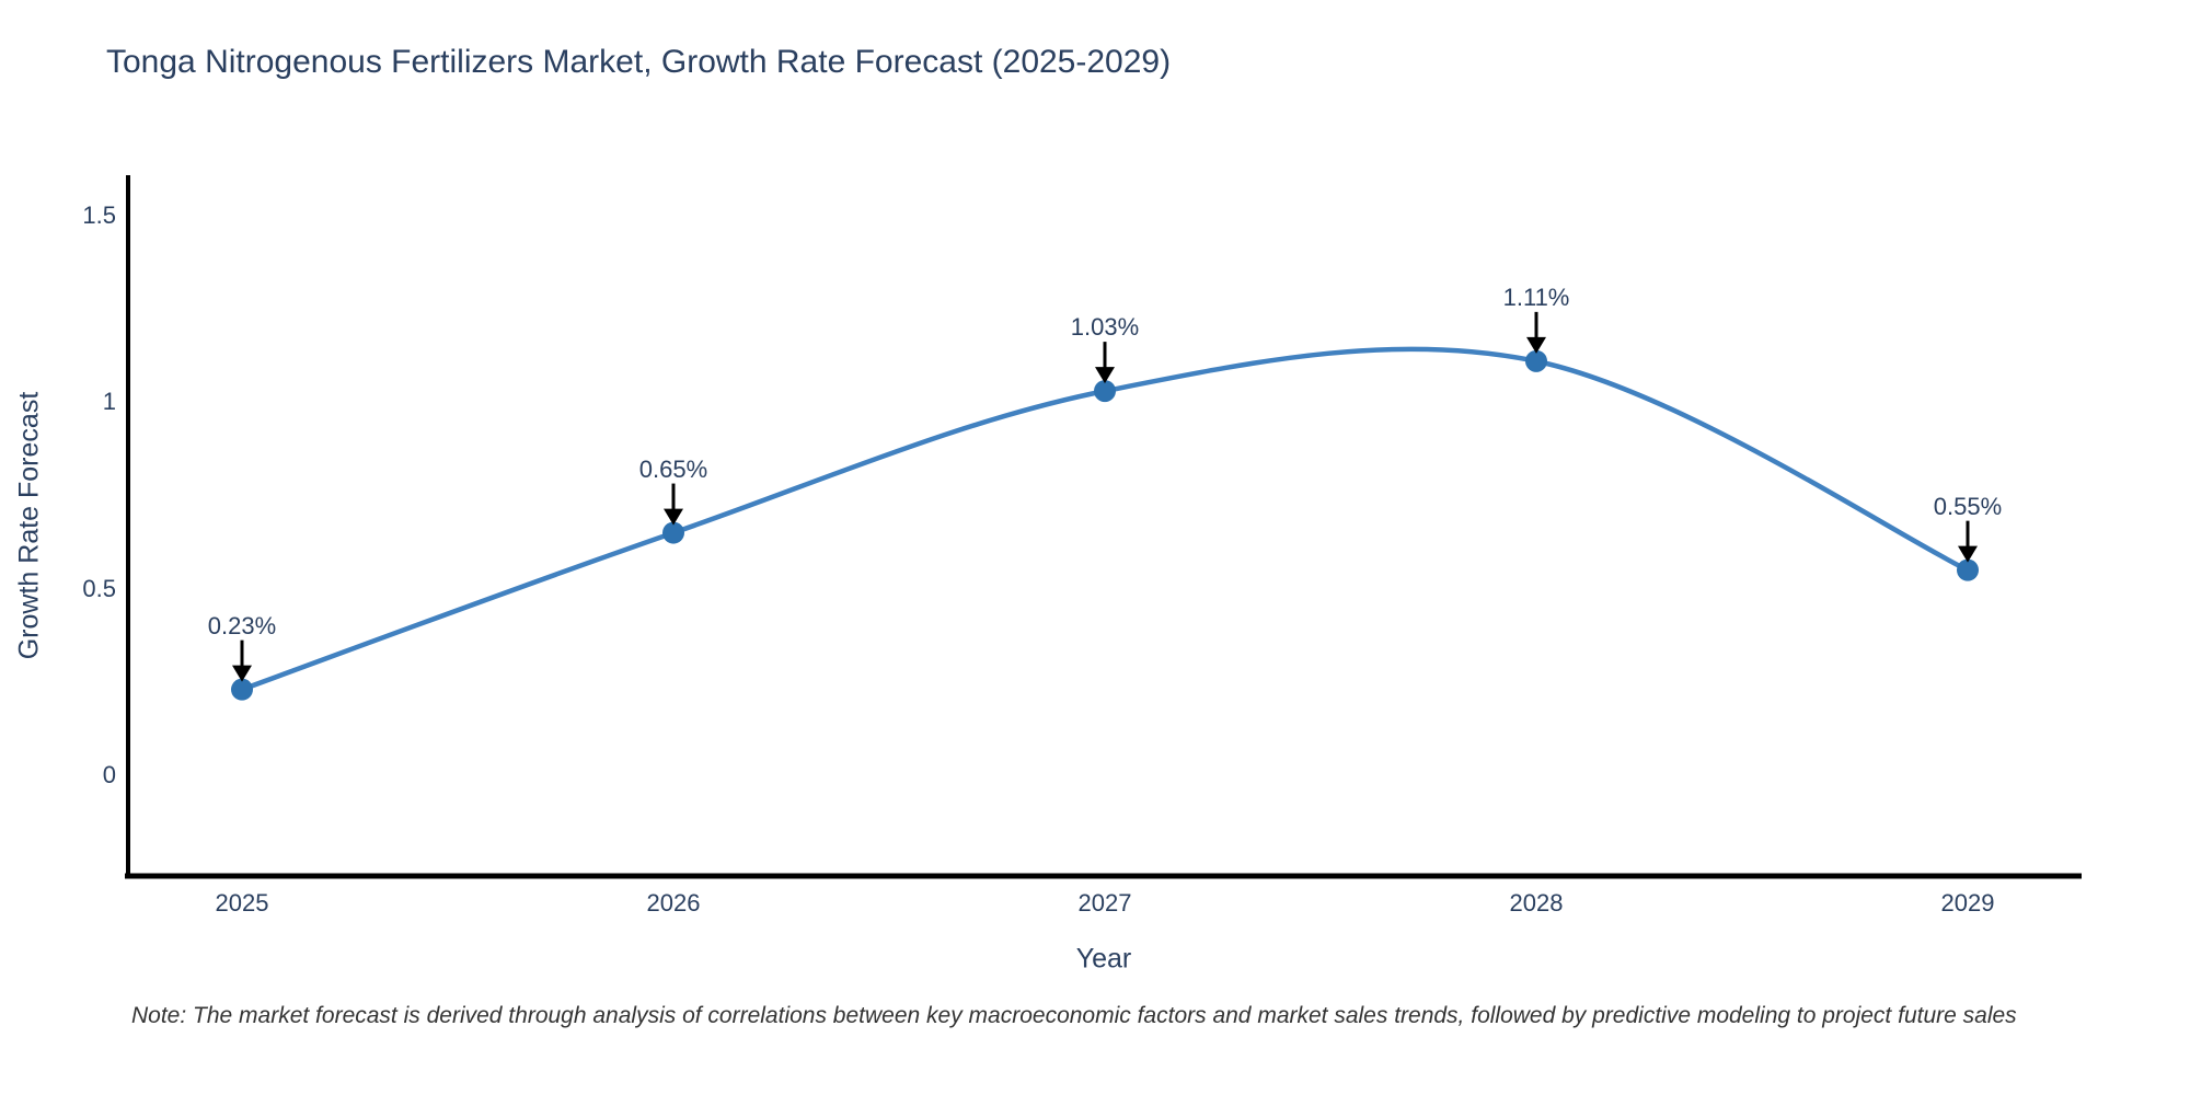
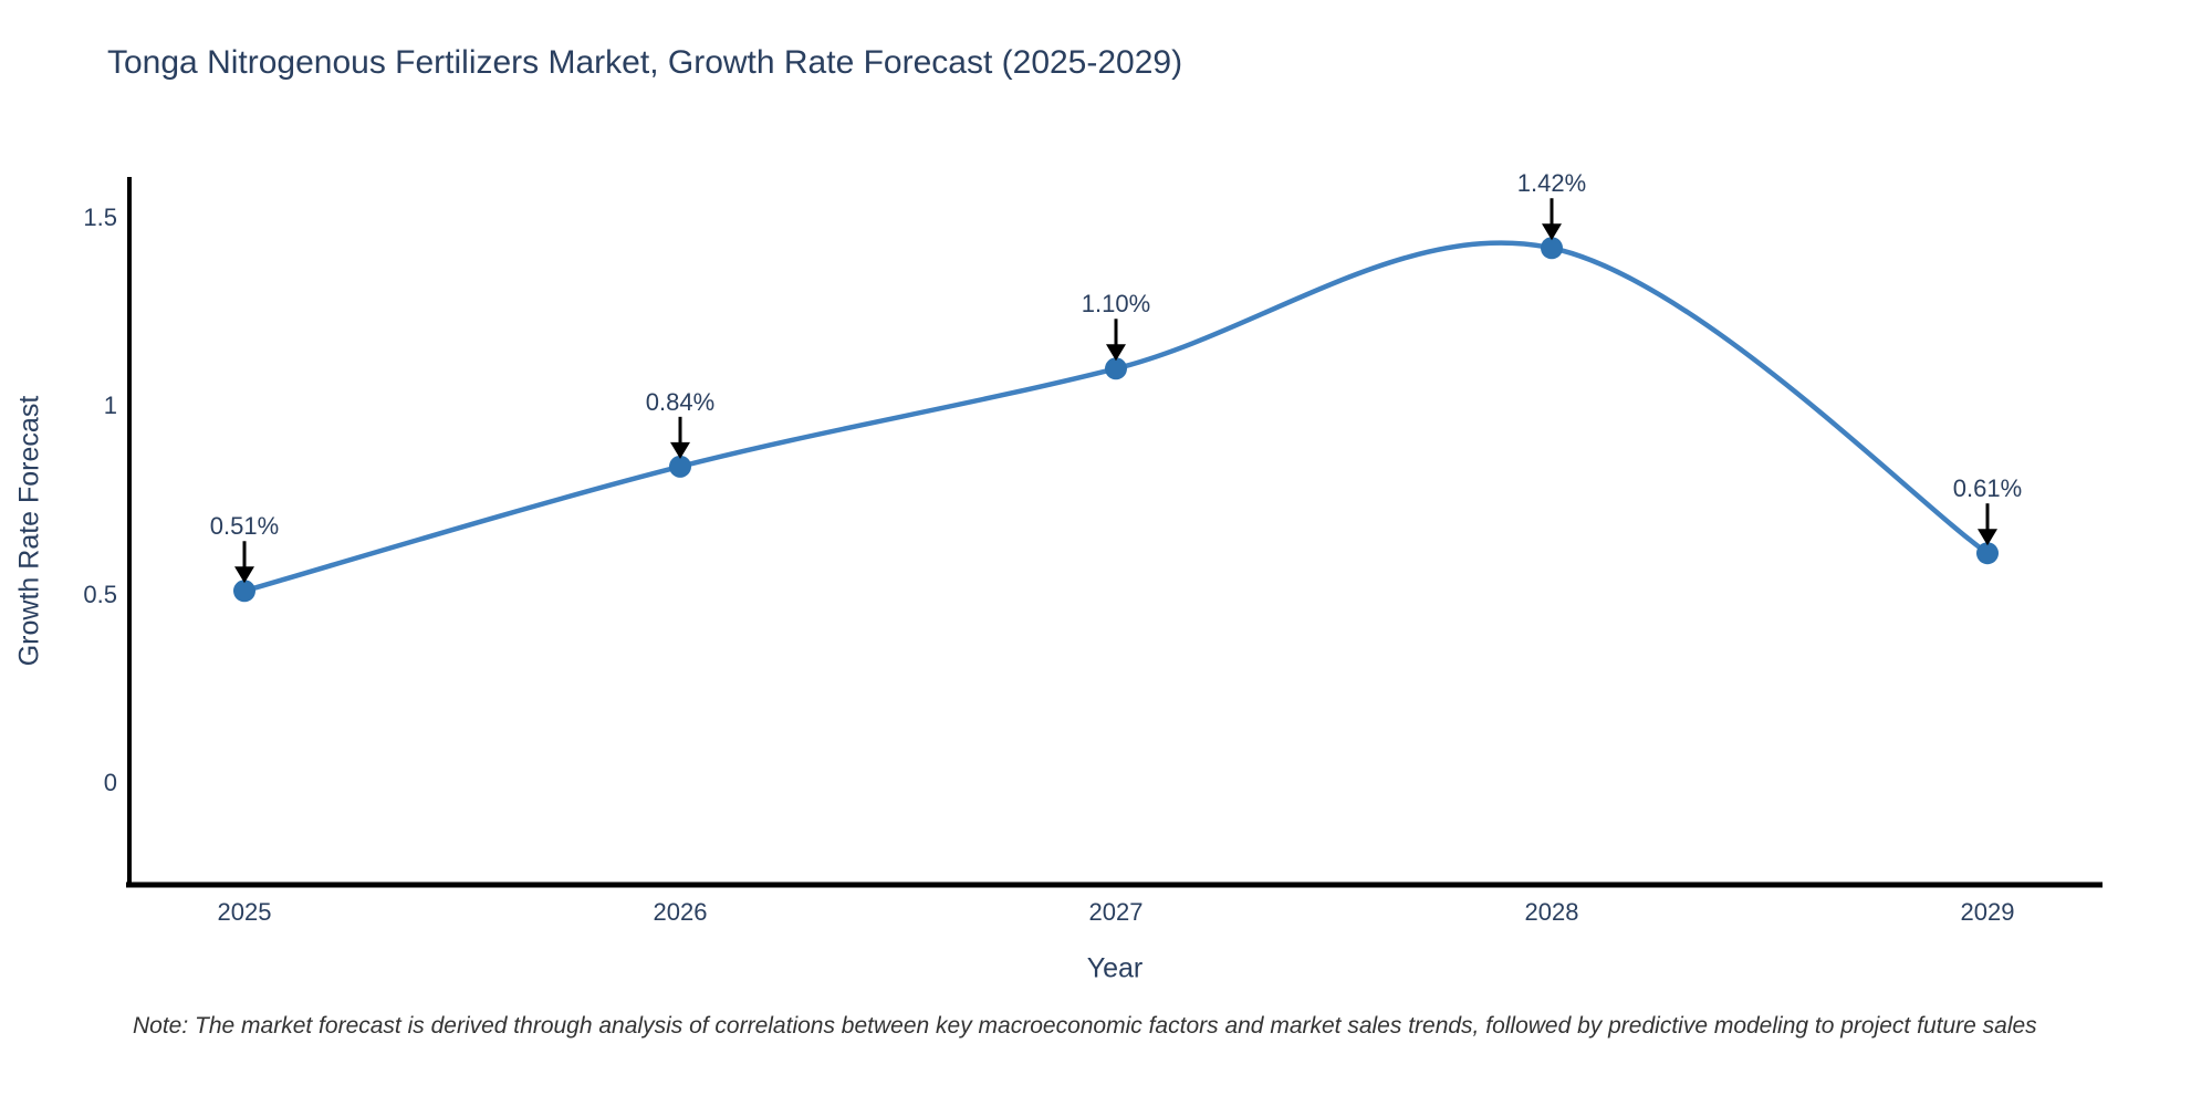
2025: 0.23% -> 0.51%
2026: 0.65% -> 0.84%
2027: 1.03% -> 1.10%
2028: 1.11% -> 1.42%
2029: 0.55% -> 0.61%
